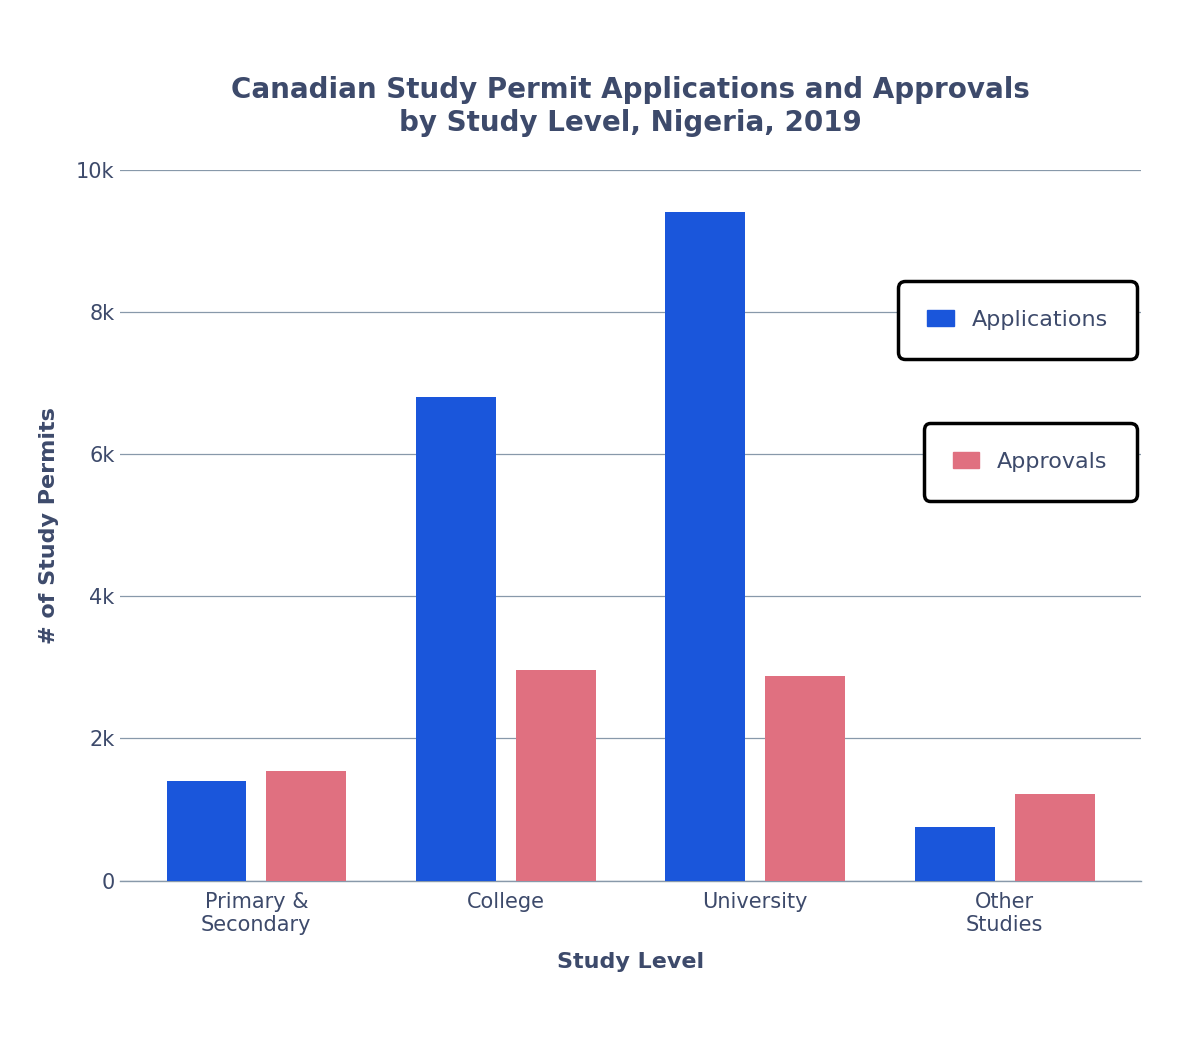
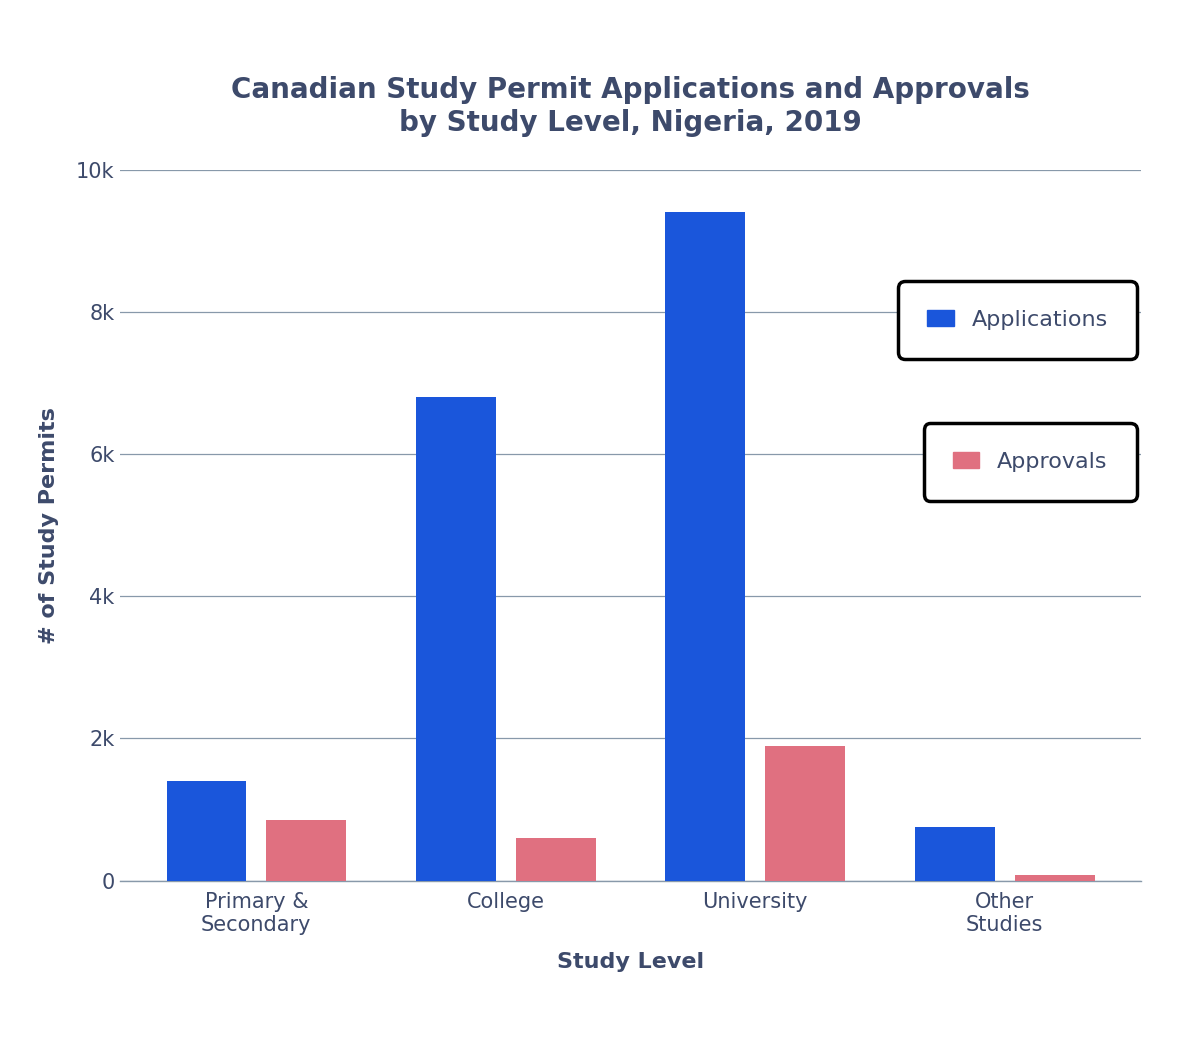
Approvals/Primary & Secondary: 1.54k -> 0.85k
Approvals/College: 2.96k -> 0.60k
Approvals/University: 2.88k -> 1.90k
Approvals/Other Studies: 1.22k -> 0.08k
